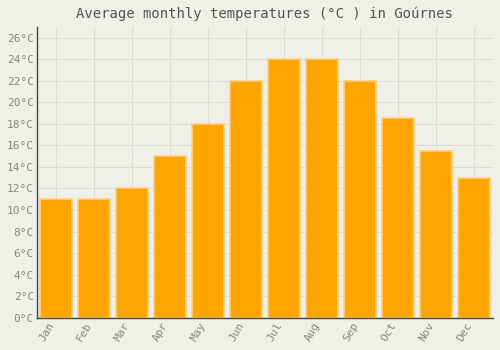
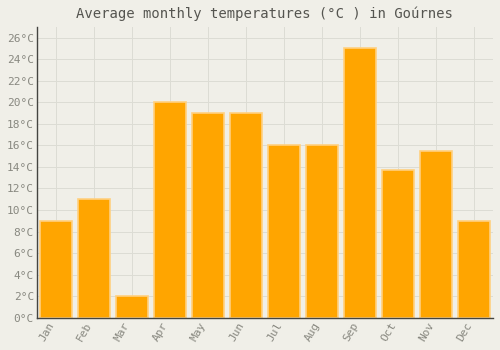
Jan: 11.0°C -> 9.0°C
Mar: 12.0°C -> 2.0°C
Apr: 15.0°C -> 20.0°C
May: 18.0°C -> 19.0°C
Jun: 22.0°C -> 19.0°C
Jul: 24.0°C -> 16.0°C
Aug: 24.0°C -> 16.0°C
Sep: 22.0°C -> 25.0°C
Oct: 18.5°C -> 13.7°C
Dec: 13.0°C -> 9.0°C
